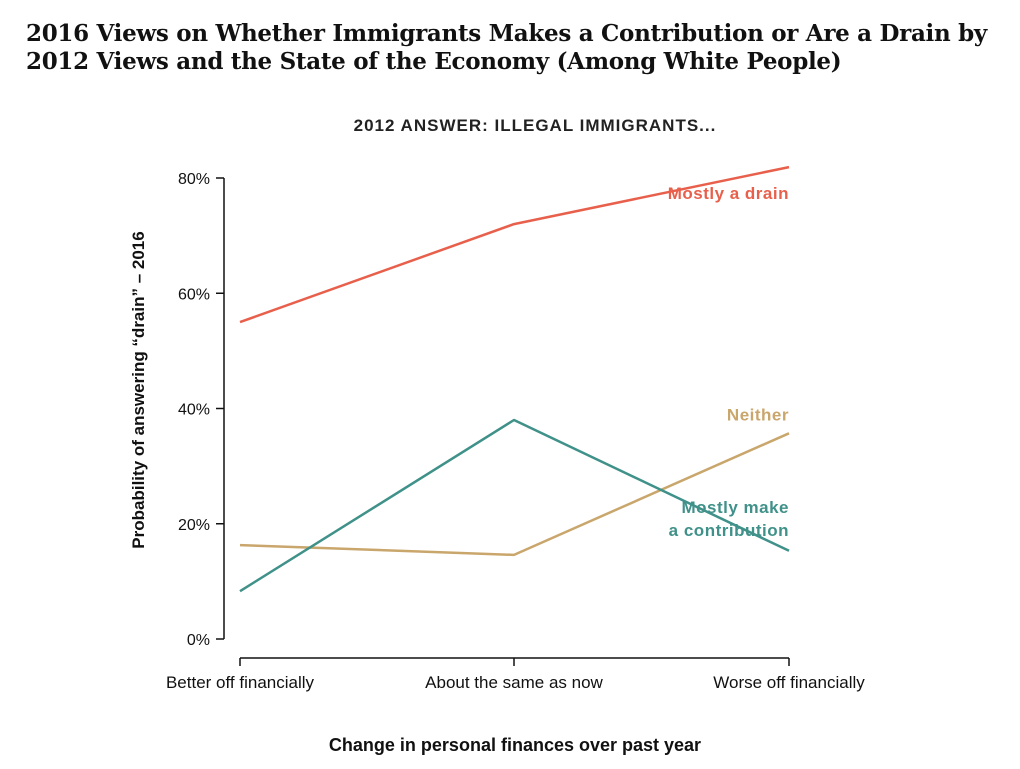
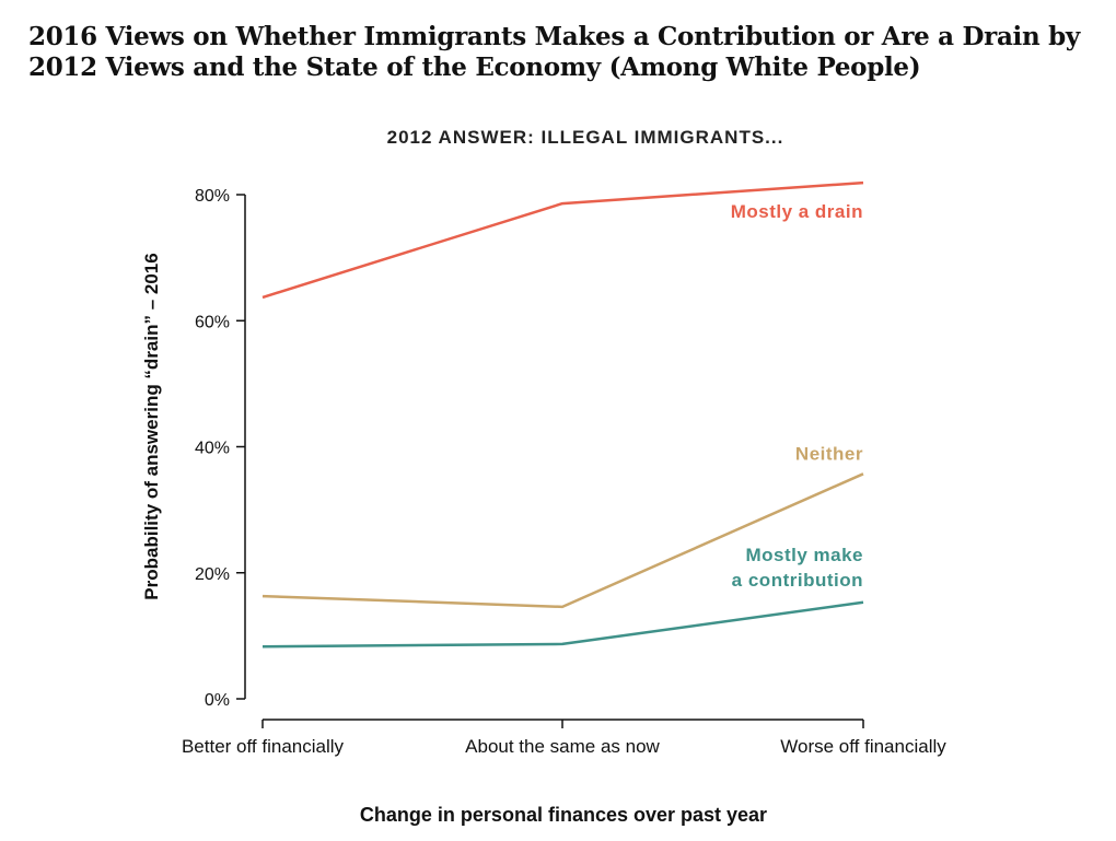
Mostly a drain/Better off financially: 55% -> 64%
Mostly a drain/About the same as now: 72% -> 79%
Mostly make a contribution/About the same as now: 38% -> 9%
